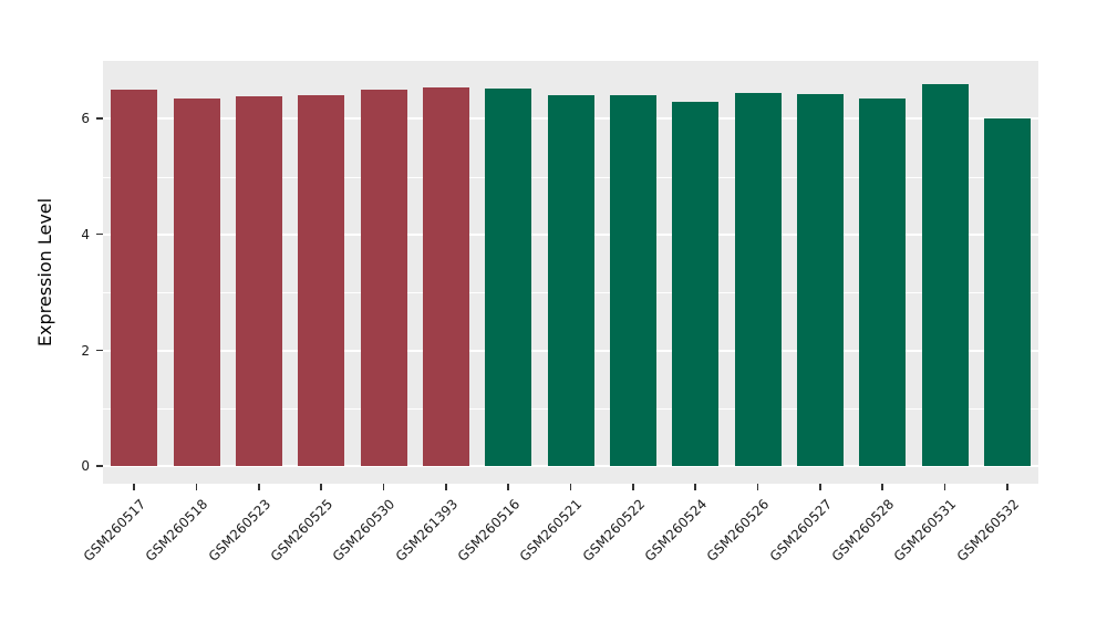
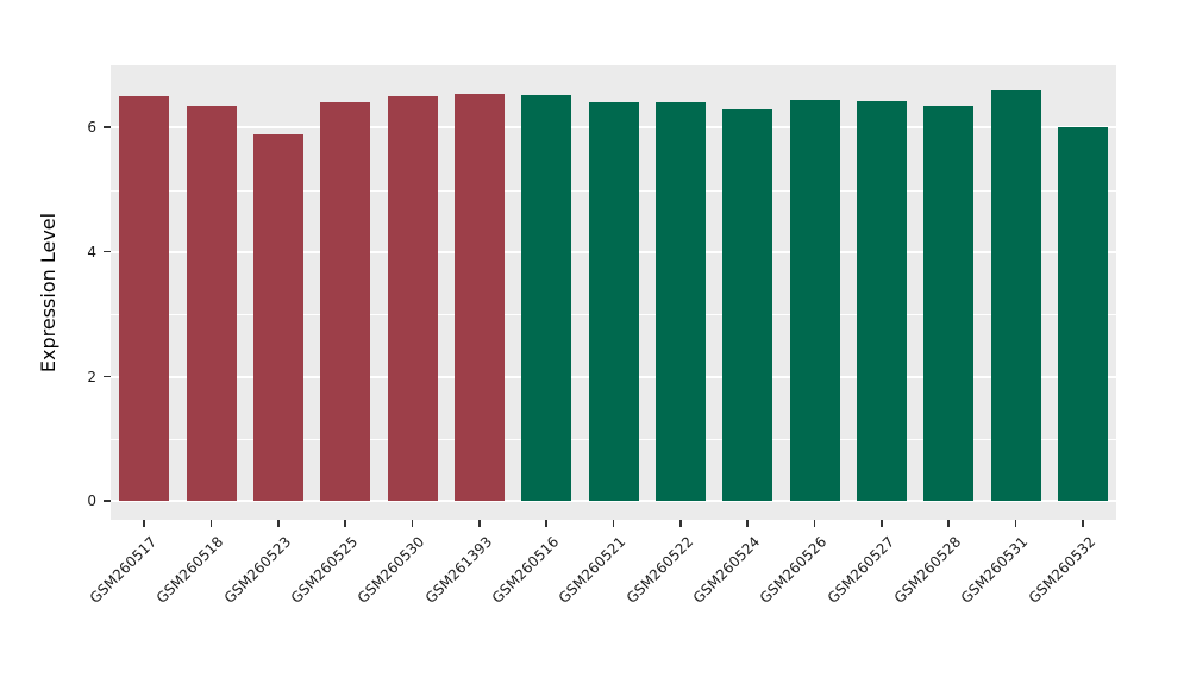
GSM260523: 6.4 -> 5.9
